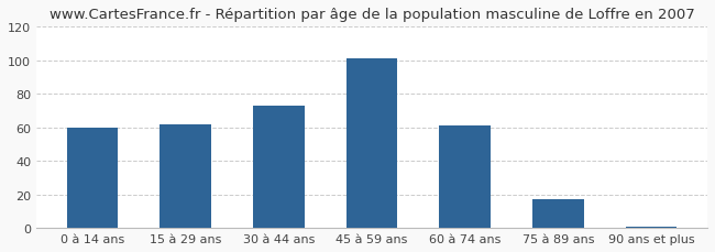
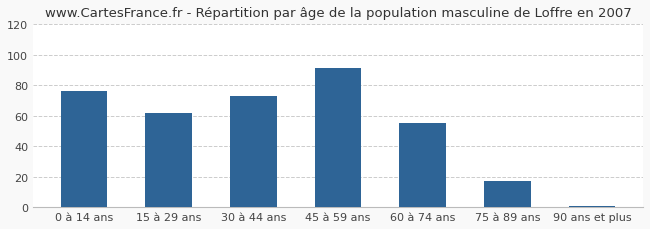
0 à 14 ans: 60 -> 76
45 à 59 ans: 101 -> 91
60 à 74 ans: 61 -> 55
